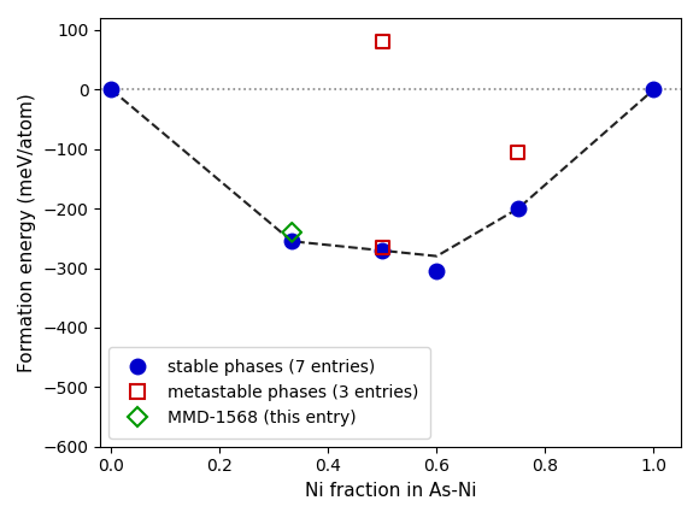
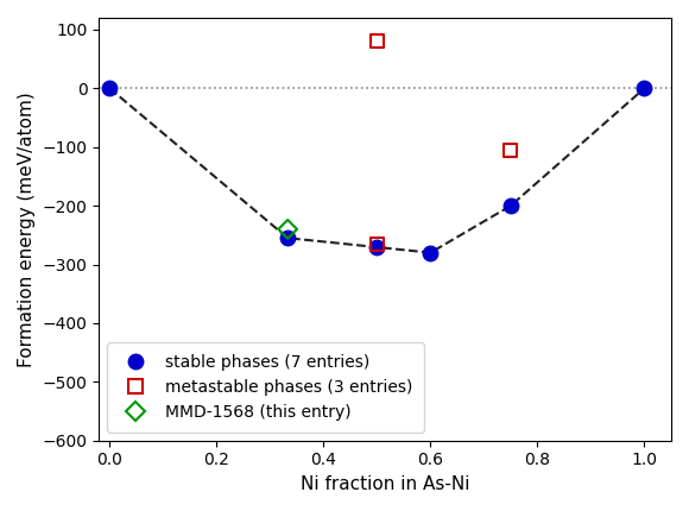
stable phases (7 entries)/0.6: -305 -> -280
